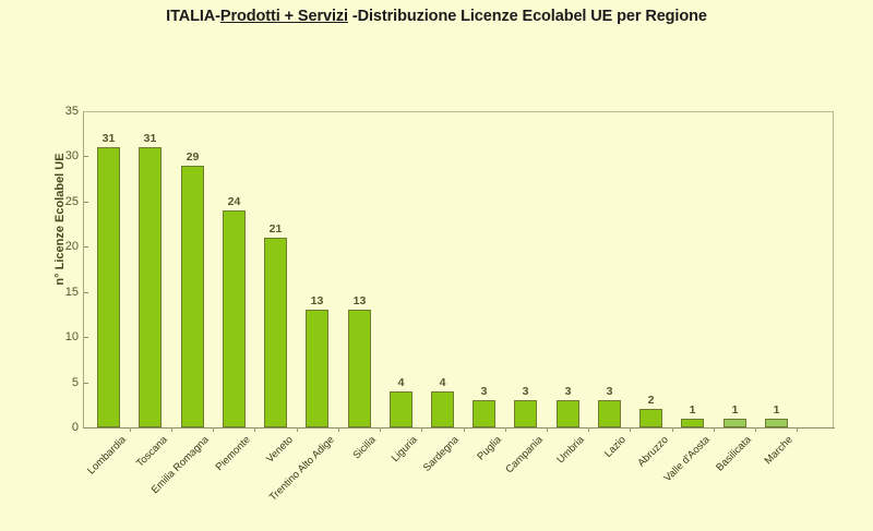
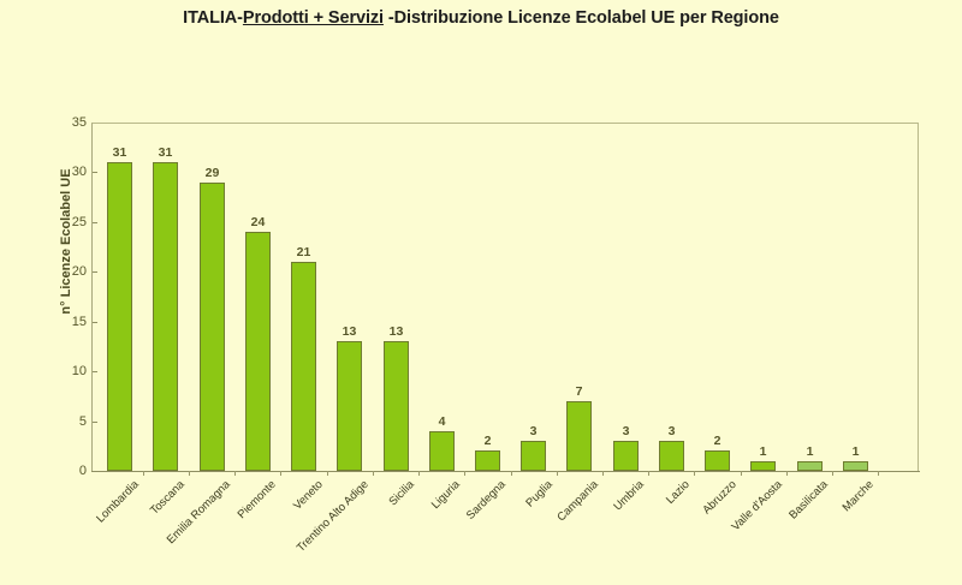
Sardegna: 4 -> 2
Campania: 3 -> 7
